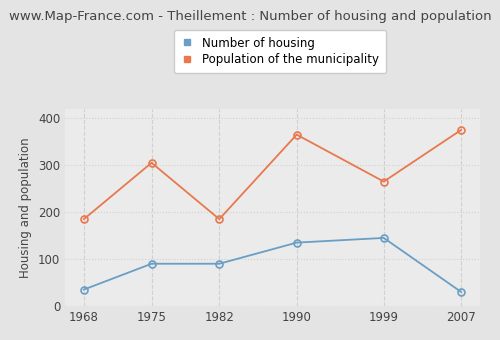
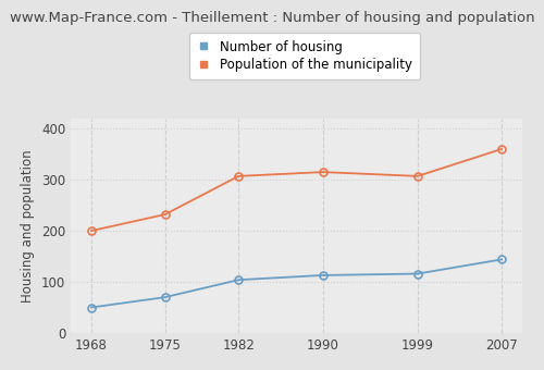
Number of housing/1968: 35 -> 50
Population of the municipality/1968: 185 -> 200
Number of housing/1975: 90 -> 70
Population of the municipality/1975: 305 -> 232
Number of housing/1982: 90 -> 104
Population of the municipality/1982: 185 -> 307
Number of housing/1990: 135 -> 113
Population of the municipality/1990: 365 -> 315
Number of housing/1999: 145 -> 116
Population of the municipality/1999: 265 -> 307
Number of housing/2007: 30 -> 144
Population of the municipality/2007: 375 -> 360
